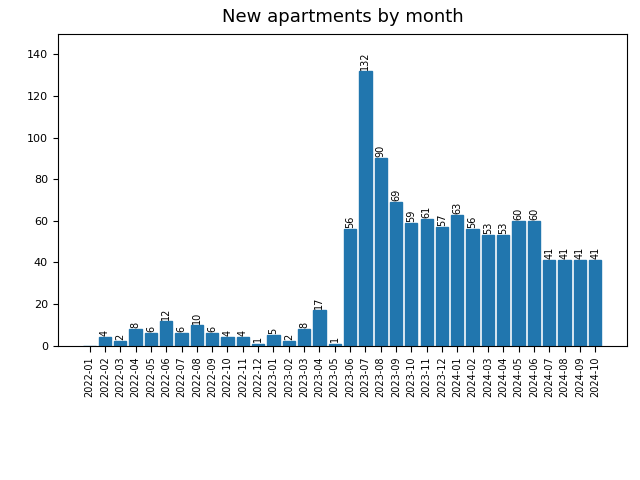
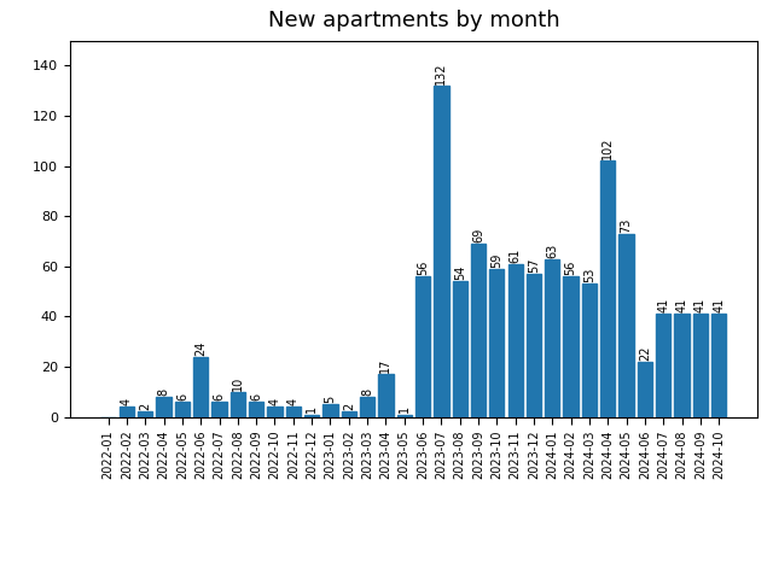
2022-06: 12 -> 24
2023-08: 90 -> 54
2024-04: 53 -> 102
2024-05: 60 -> 73
2024-06: 60 -> 22
